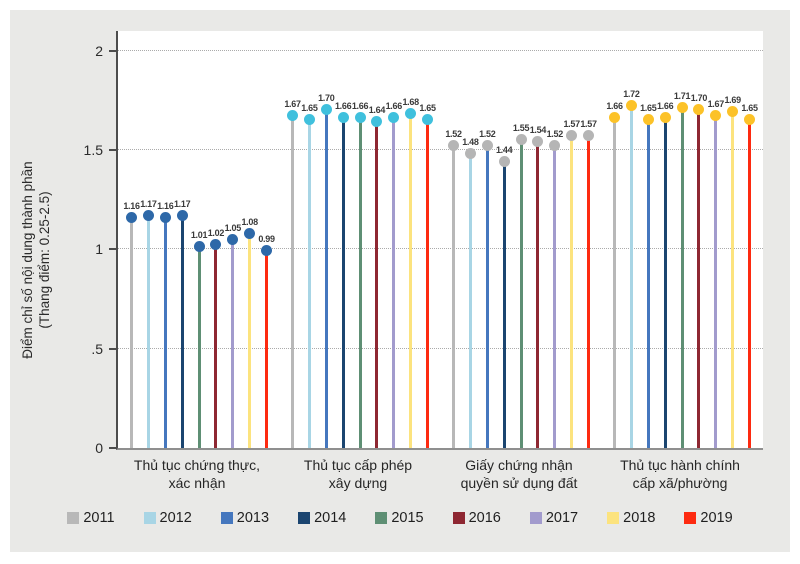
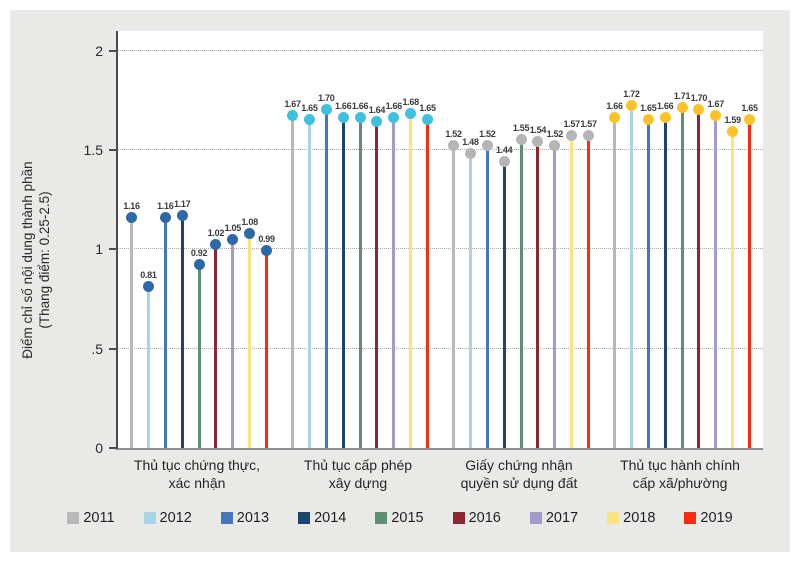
2012/Thủ tục chứng thực, xác nhận: 1.17 -> 0.81
2015/Thủ tục chứng thực, xác nhận: 1.01 -> 0.92
2018/Thủ tục hành chính cấp xã/phường: 1.69 -> 1.59
